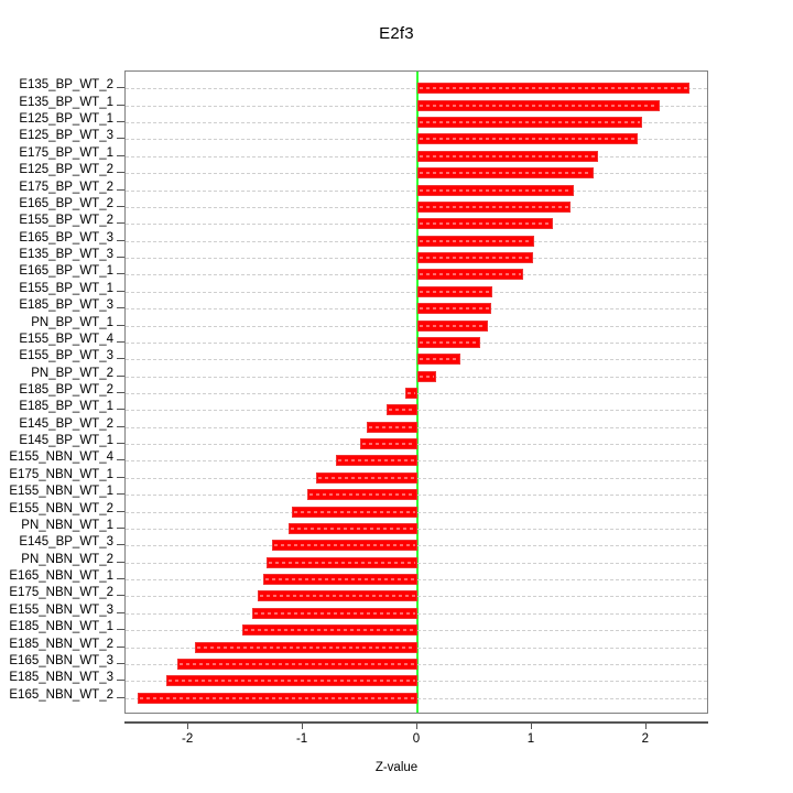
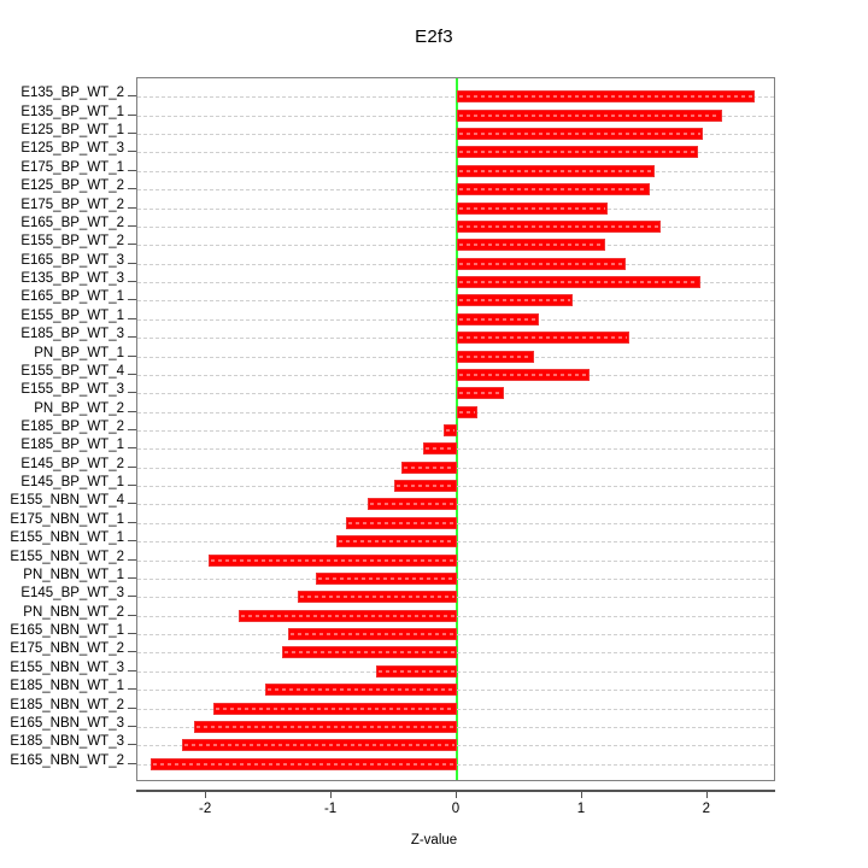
E175_BP_WT_2: 1.37 -> 1.20
E165_BP_WT_2: 1.34 -> 1.63
E165_BP_WT_3: 1.02 -> 1.35
E135_BP_WT_3: 1.01 -> 1.94
E185_BP_WT_3: 0.64 -> 1.38
E155_BP_WT_4: 0.55 -> 1.06
E155_NBN_WT_2: -1.10 -> -1.98
PN_NBN_WT_2: -1.32 -> -1.74
E155_NBN_WT_3: -1.44 -> -0.64
